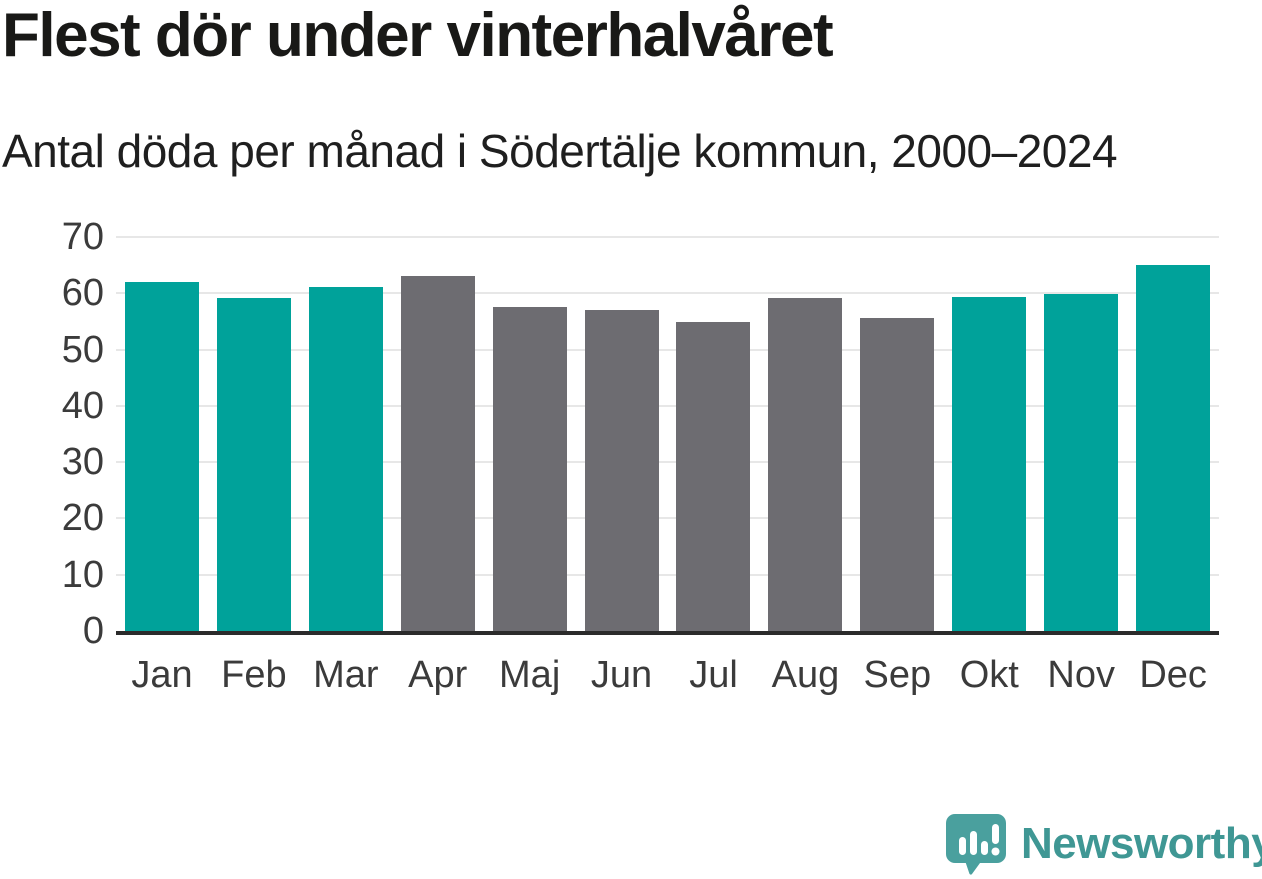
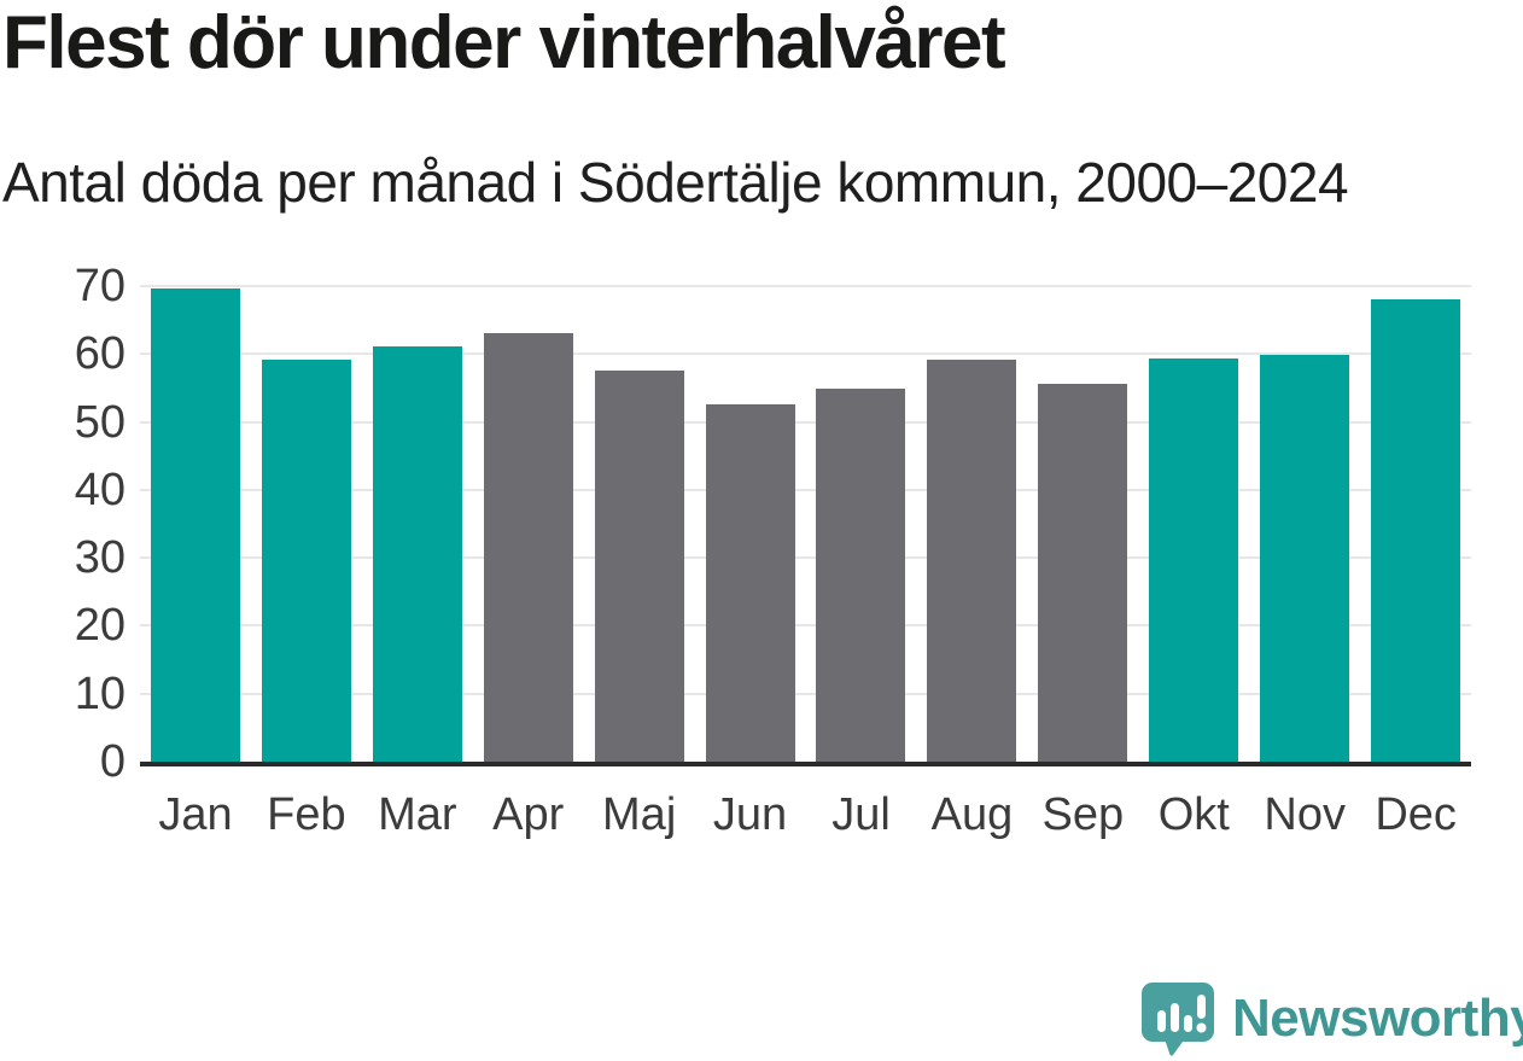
Jan: 62 -> 70
Jun: 57 -> 53
Dec: 65 -> 68
